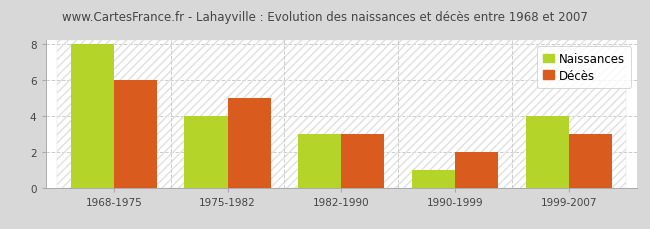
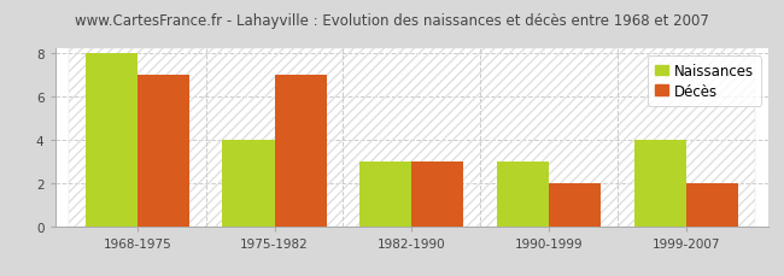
Décès/1968-1975: 6 -> 7
Décès/1975-1982: 5 -> 7
Naissances/1990-1999: 1 -> 3
Décès/1999-2007: 3 -> 2
